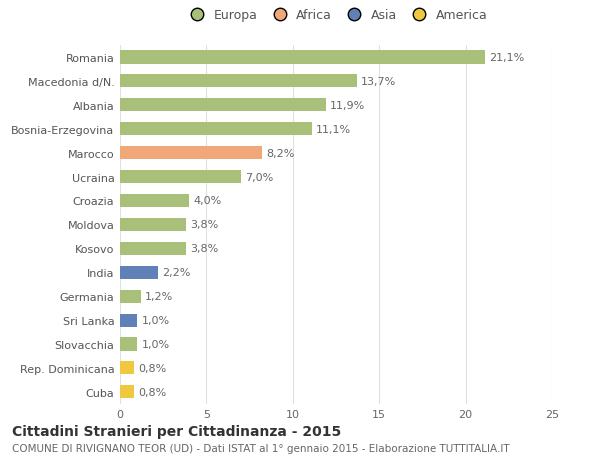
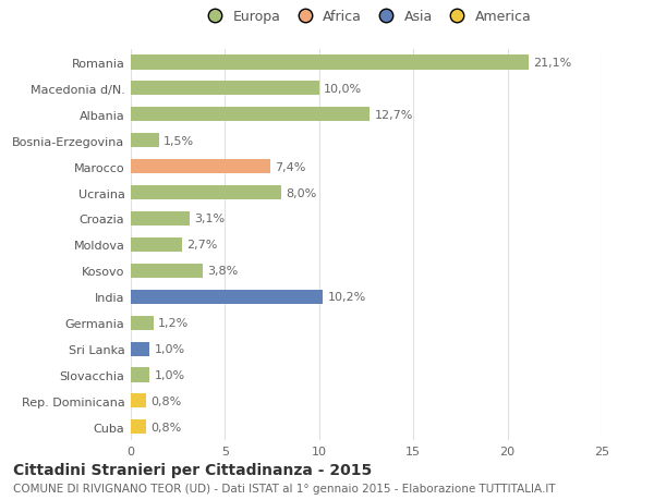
Macedonia d/N.: 13,7% -> 10,0%
Albania: 11,9% -> 12,7%
Bosnia-Erzegovina: 11,1% -> 1,5%
Marocco: 8,2% -> 7,4%
Ucraina: 7,0% -> 8,0%
Croazia: 4,0% -> 3,1%
Moldova: 3,8% -> 2,7%
India: 2,2% -> 10,2%
